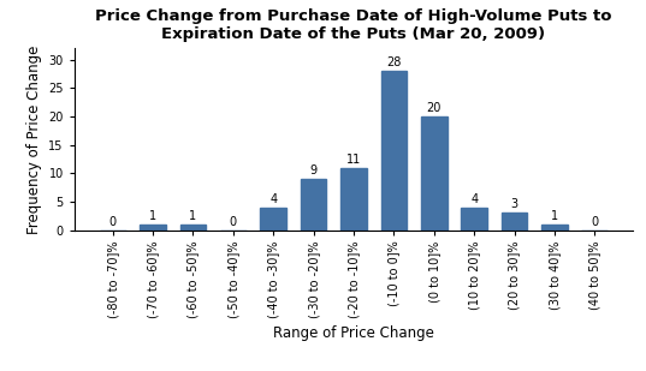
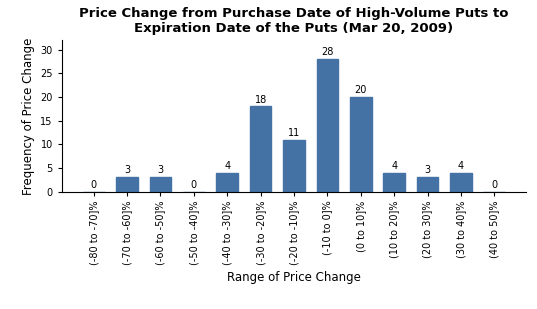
(-70 to -60]%: 1 -> 3
(-60 to -50]%: 1 -> 3
(-30 to -20]%: 9 -> 18
(30 to 40]%: 1 -> 4
